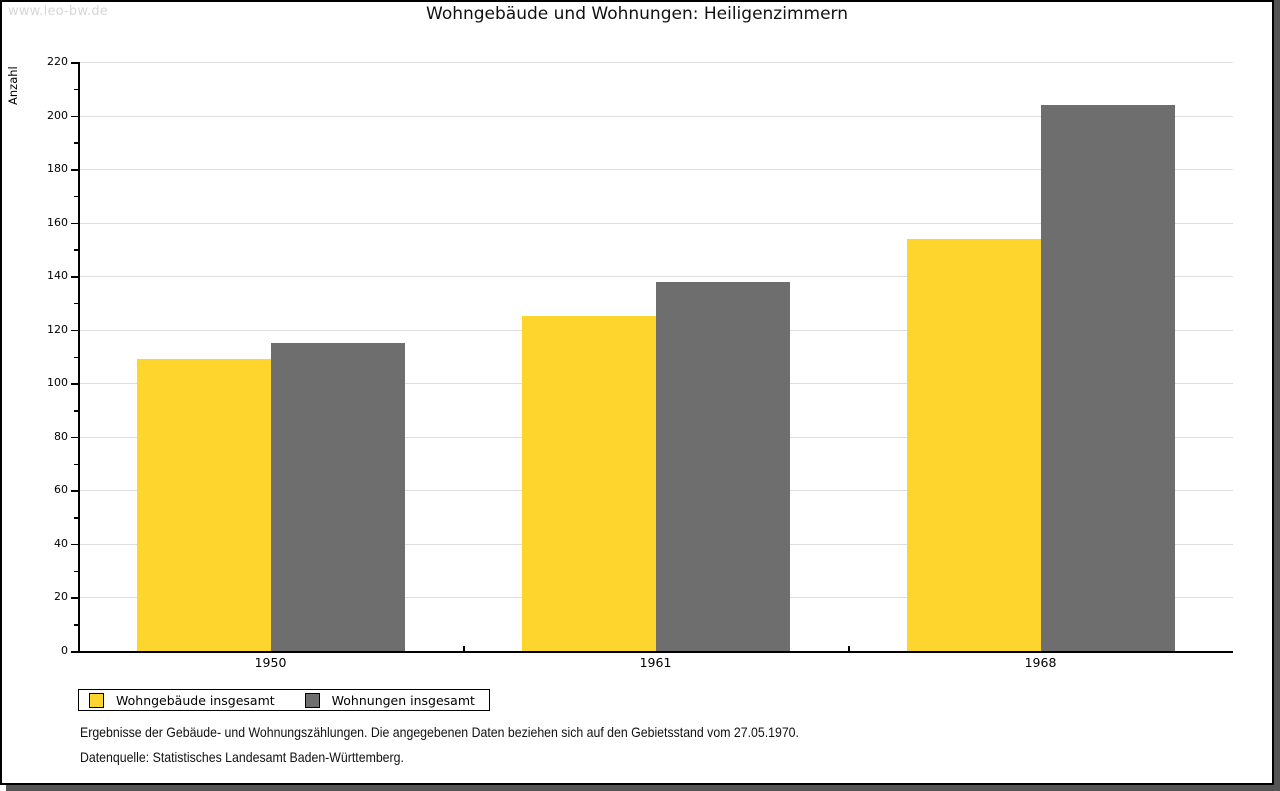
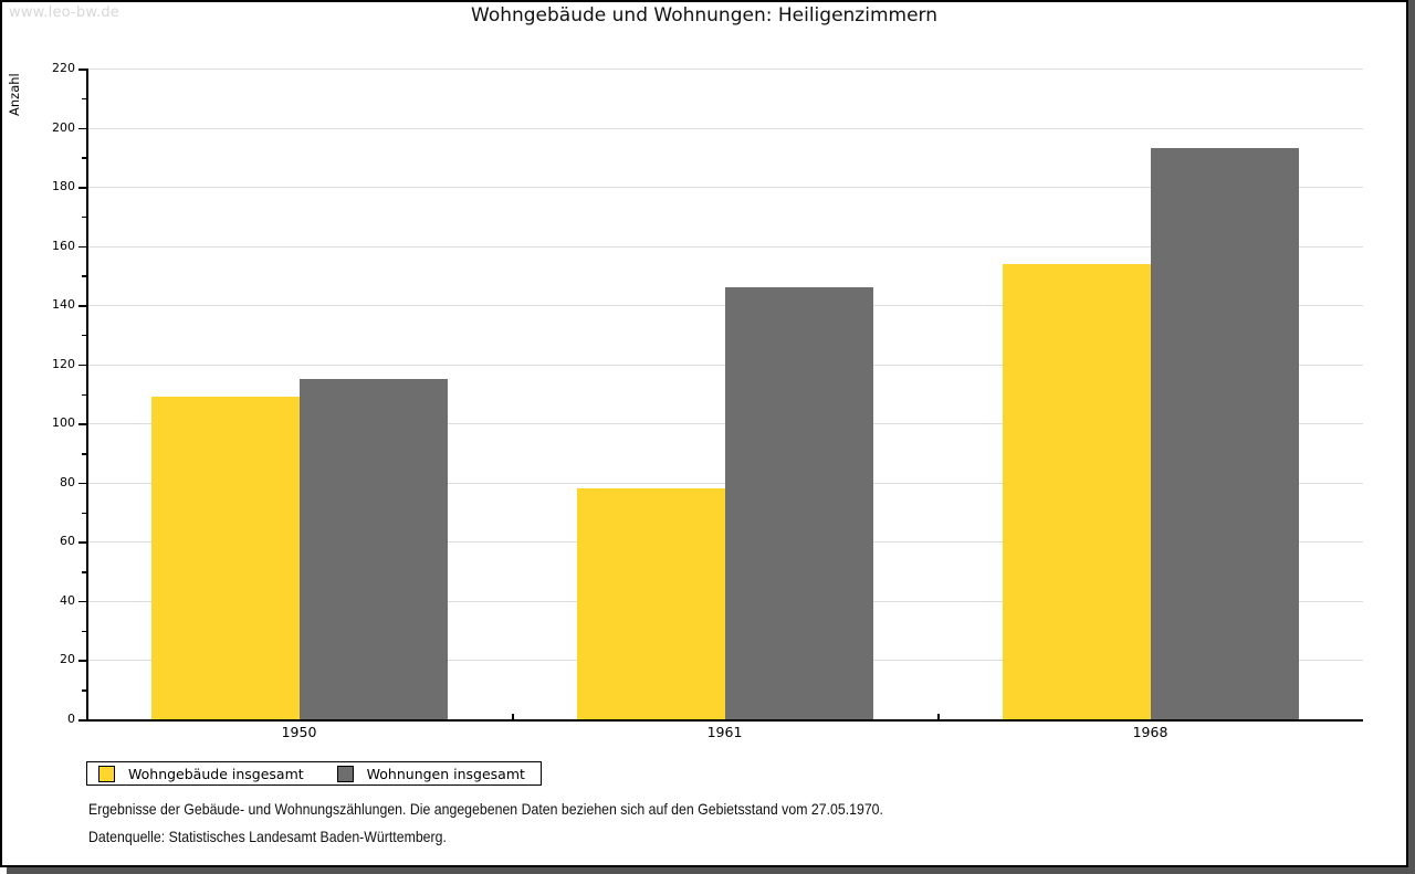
Wohngebäude insgesamt/1961: 125 -> 78
Wohnungen insgesamt/1961: 138 -> 146
Wohnungen insgesamt/1968: 204 -> 193
